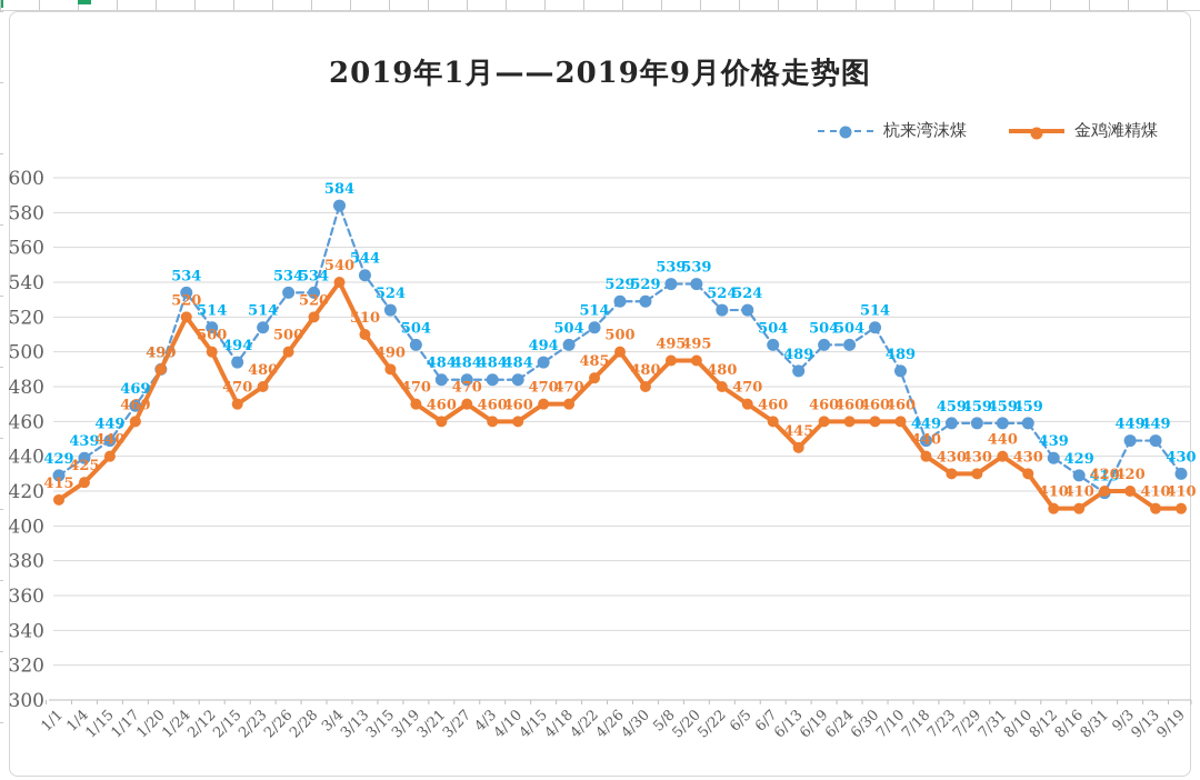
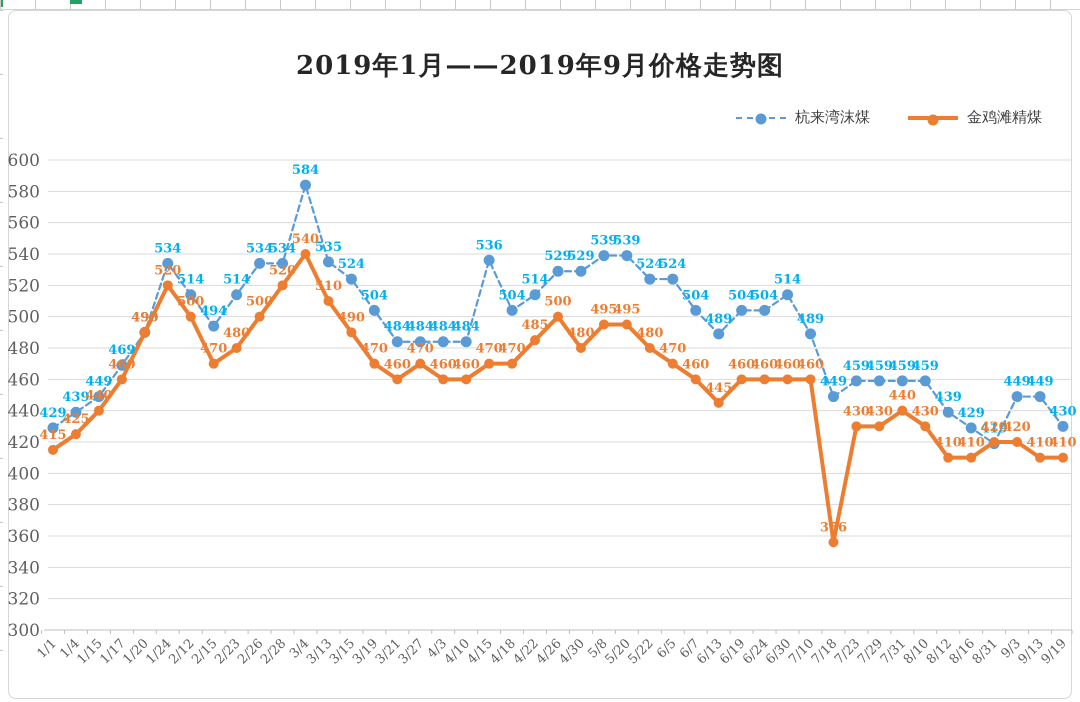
杭来湾沫煤/3/13: 544 -> 535
杭来湾沫煤/4/15: 494 -> 536
金鸡滩精煤/7/18: 440 -> 356
